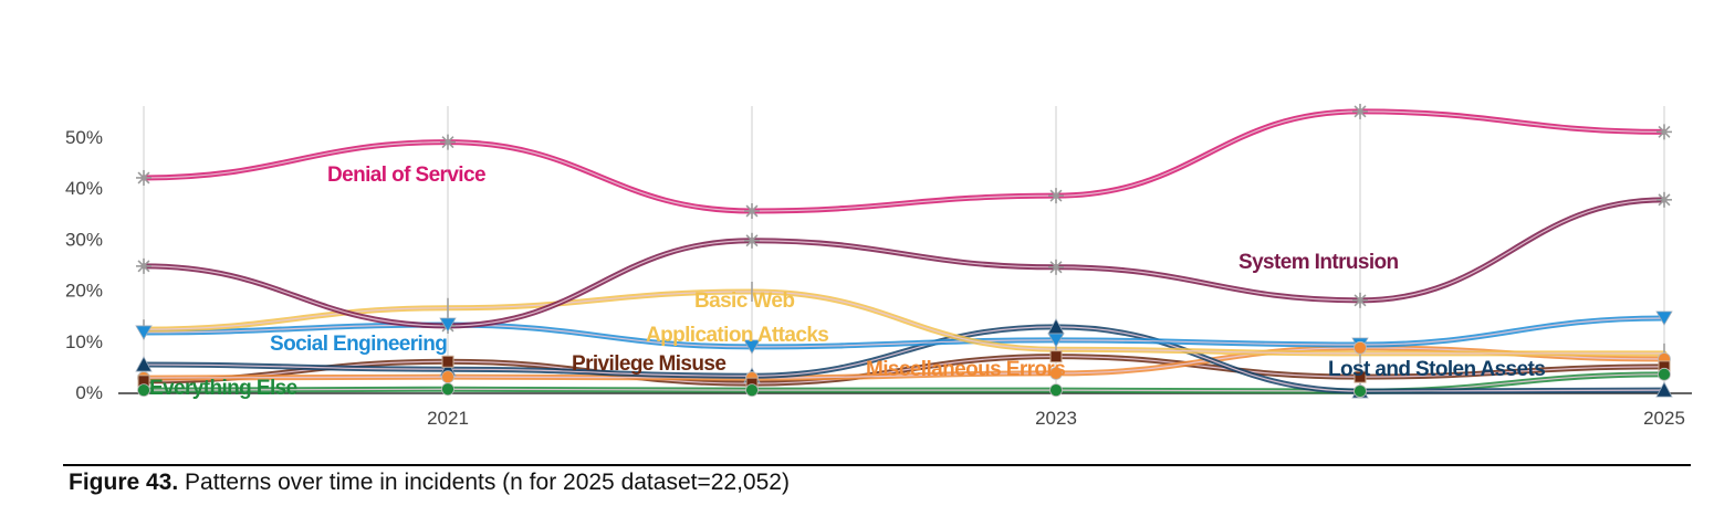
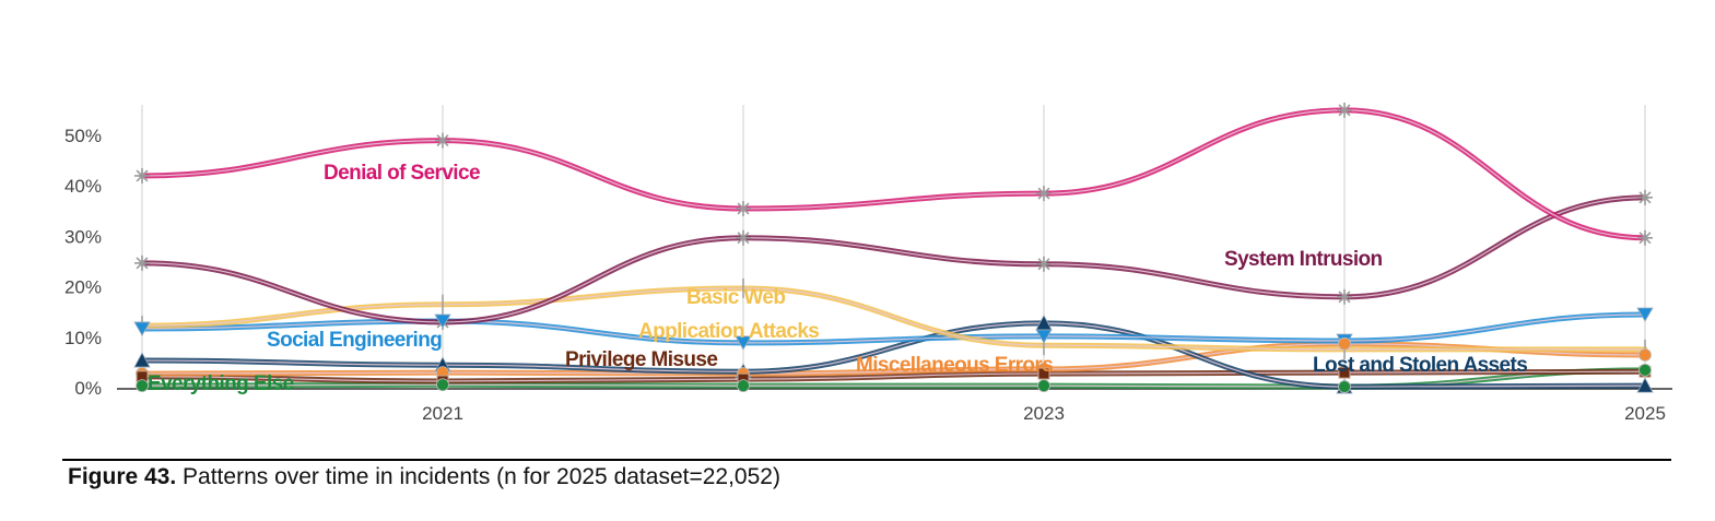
Privilege Misuse/2021: 6% -> 1%
Privilege Misuse/2023: 7% -> 3%
Denial of Service/2025: 51% -> 30%
Privilege Misuse/2025: 5% -> 3%
